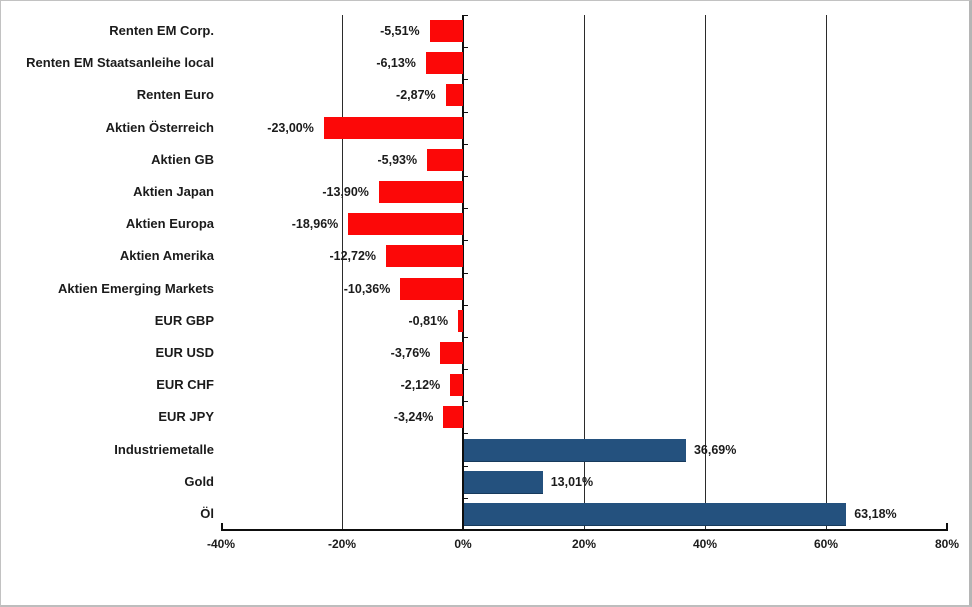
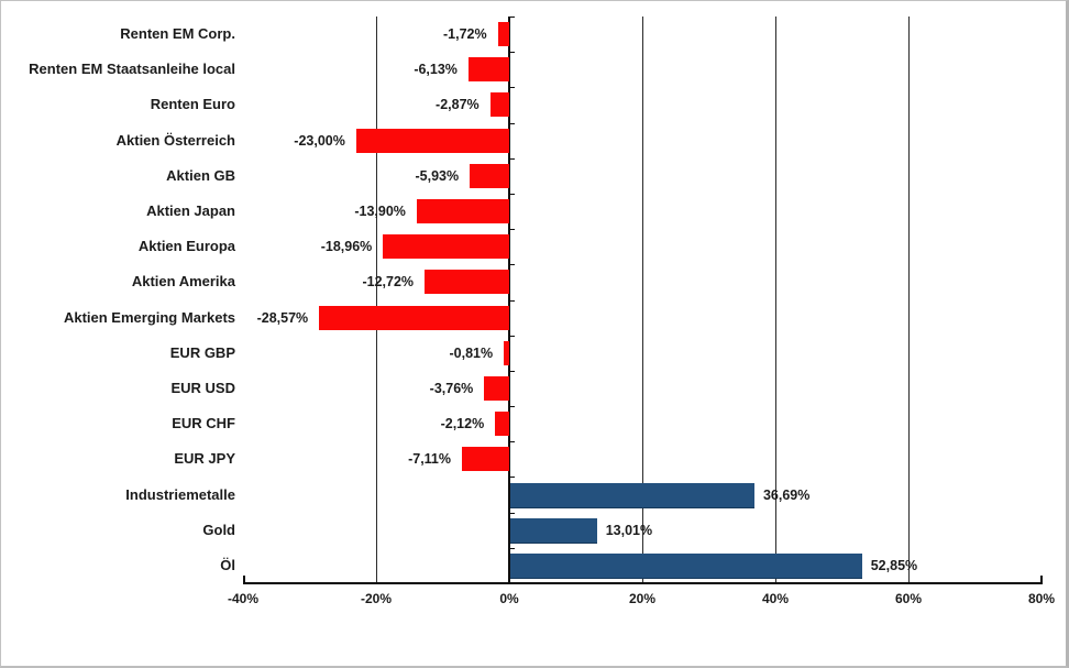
Renten EM Corp.: -5,51% -> -1,72%
Aktien Emerging Markets: -10,36% -> -28,57%
EUR JPY: -3,24% -> -7,11%
Öl: 63,18% -> 52,85%
